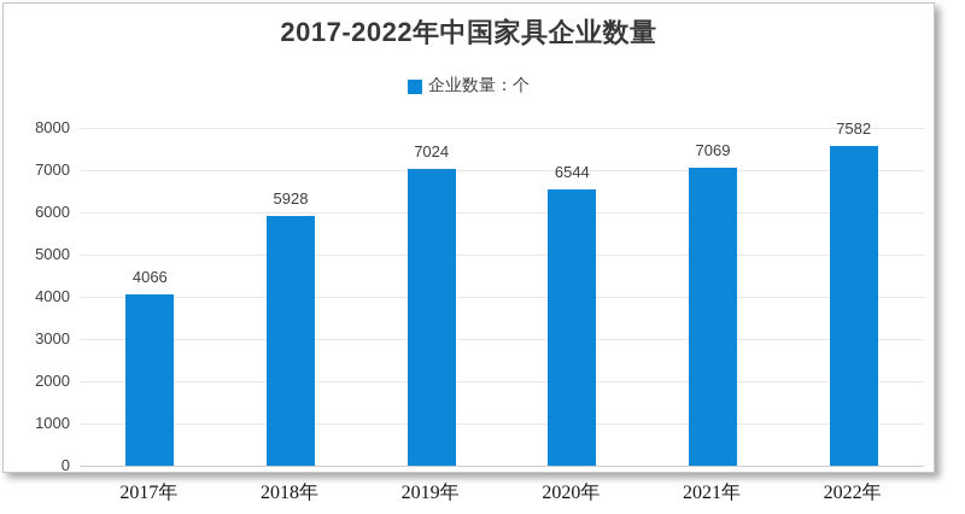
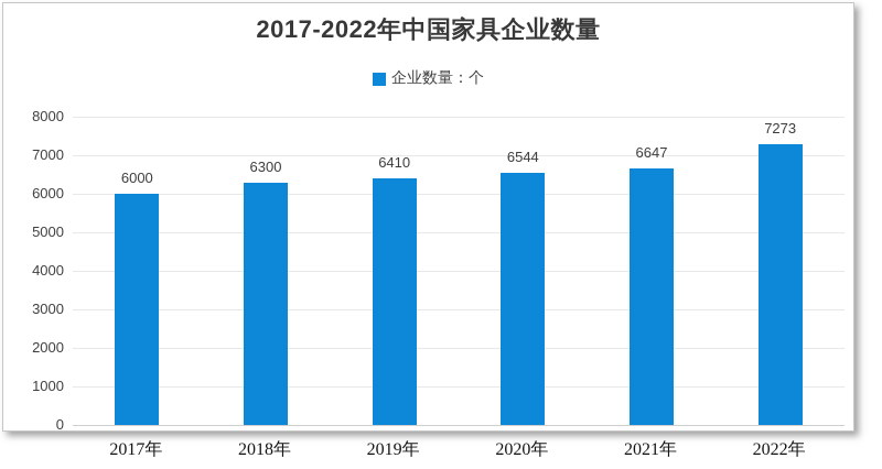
2017年: 4066 -> 6000
2018年: 5928 -> 6300
2019年: 7024 -> 6410
2021年: 7069 -> 6647
2022年: 7582 -> 7273
